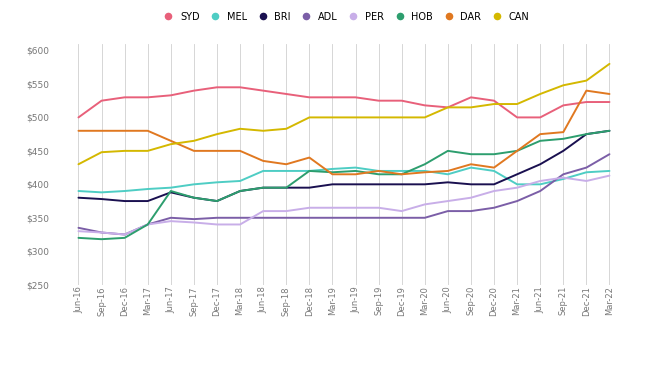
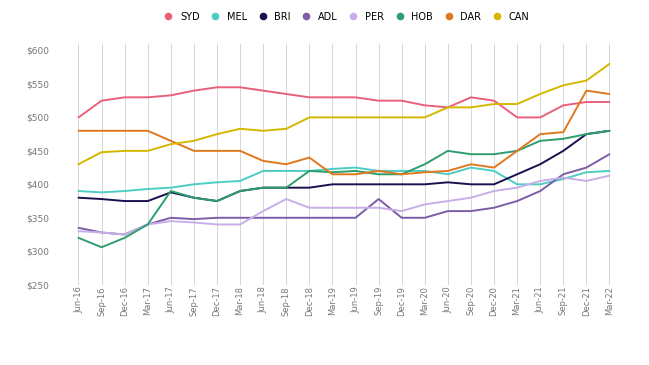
HOB/Sep-16: $318 -> $306
PER/Sep-18: $360 -> $378
ADL/Sep-19: $350 -> $378
